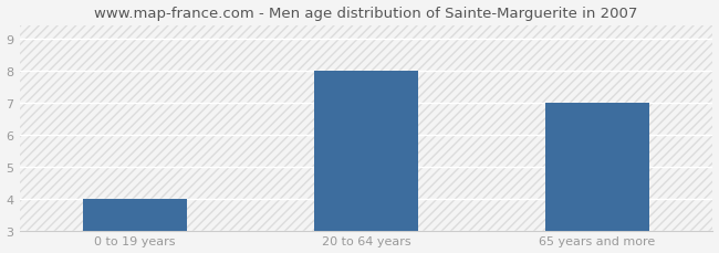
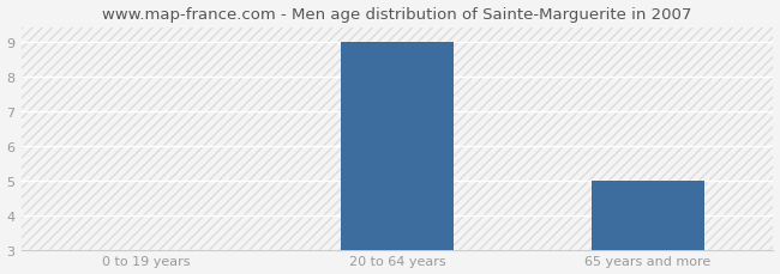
0 to 19 years: 4 -> 3
20 to 64 years: 8 -> 9
65 years and more: 7 -> 5
